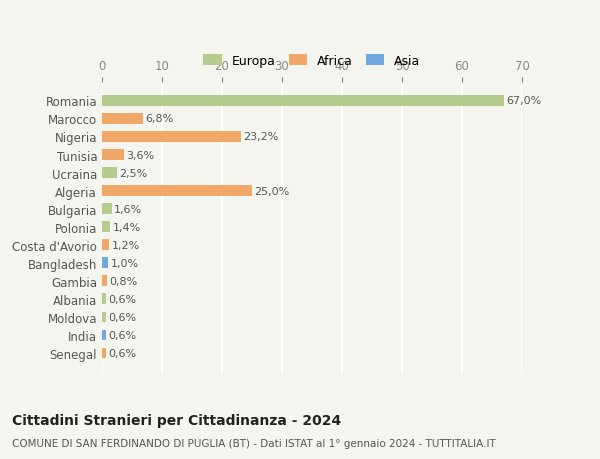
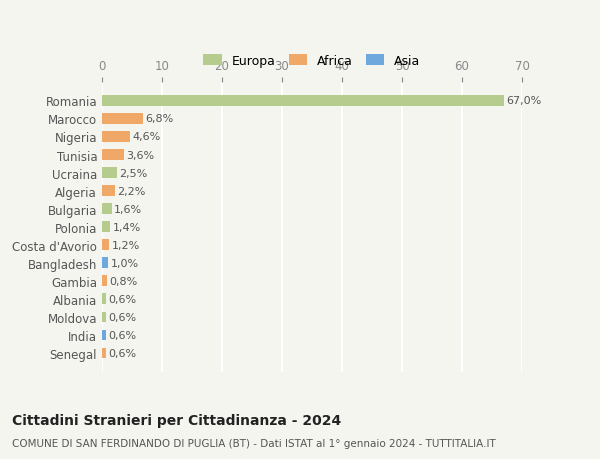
Nigeria: 23,2% -> 4,6%
Algeria: 25,0% -> 2,2%
